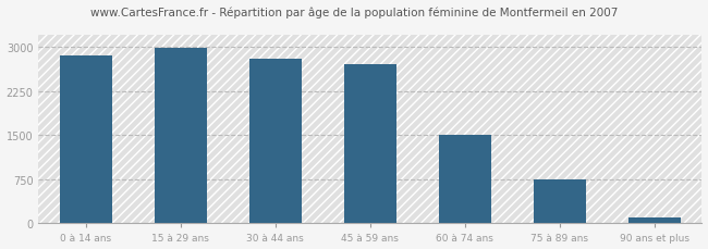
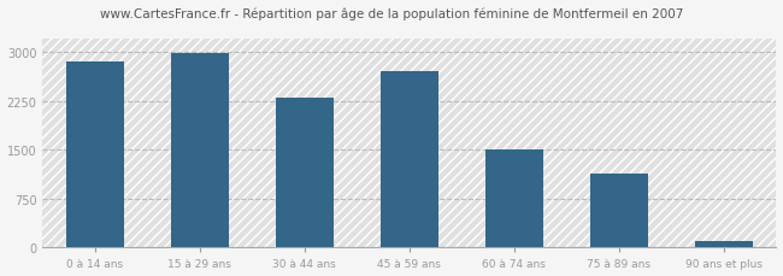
30 à 44 ans: 2800 -> 2300
75 à 89 ans: 750 -> 1140
